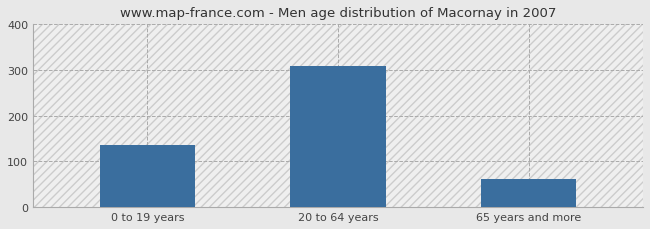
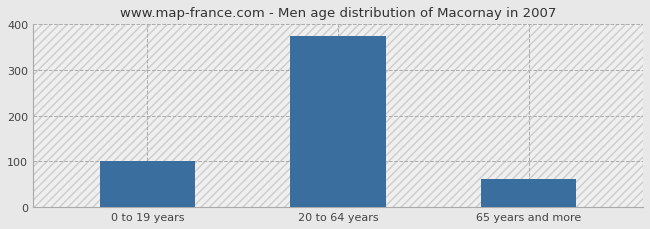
0 to 19 years: 137 -> 100
20 to 64 years: 308 -> 375
